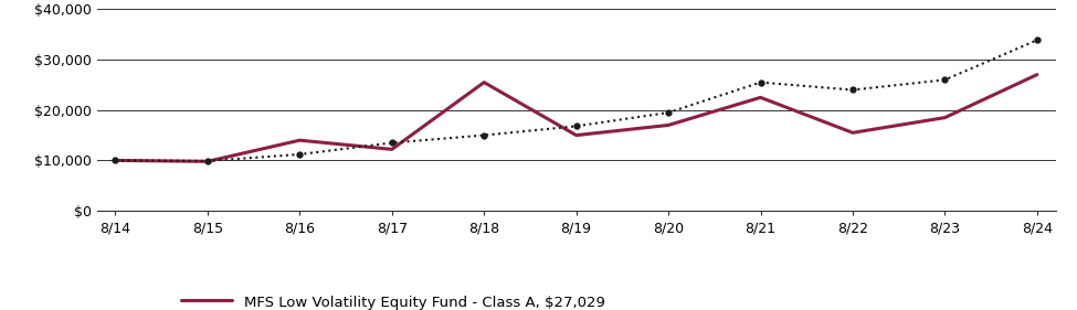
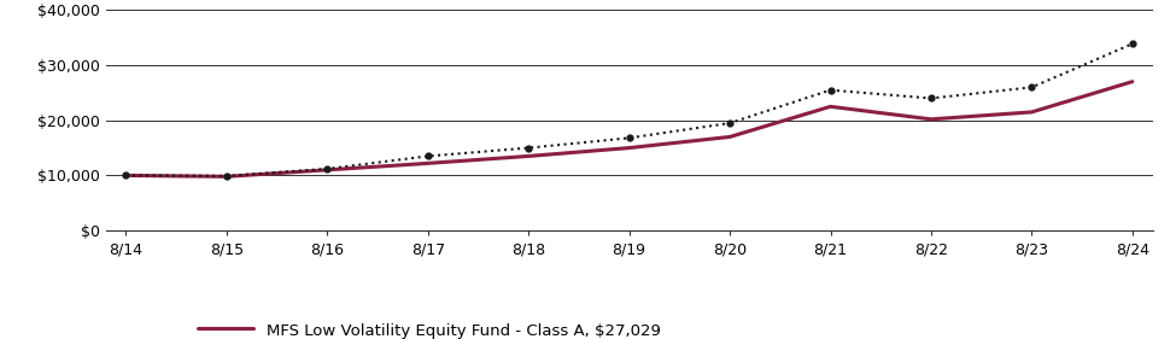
MFS Low Volatility Equity Fund - Class A, $27,029/8/16: $14,000 -> $11,000
MFS Low Volatility Equity Fund - Class A, $27,029/8/18: $25,500 -> $13,500
MFS Low Volatility Equity Fund - Class A, $27,029/8/22: $15,500 -> $20,200
MFS Low Volatility Equity Fund - Class A, $27,029/8/23: $18,500 -> $21,500
